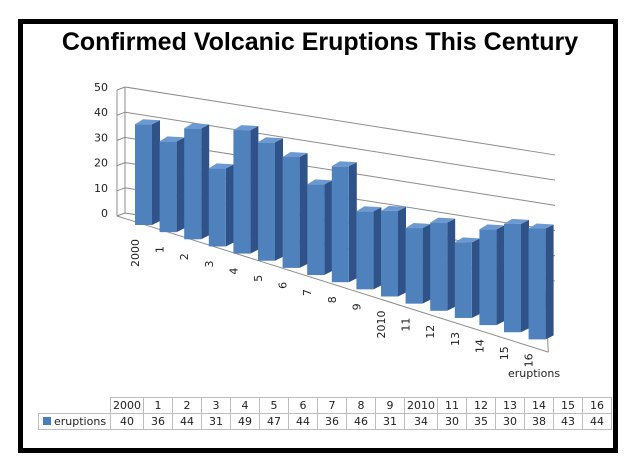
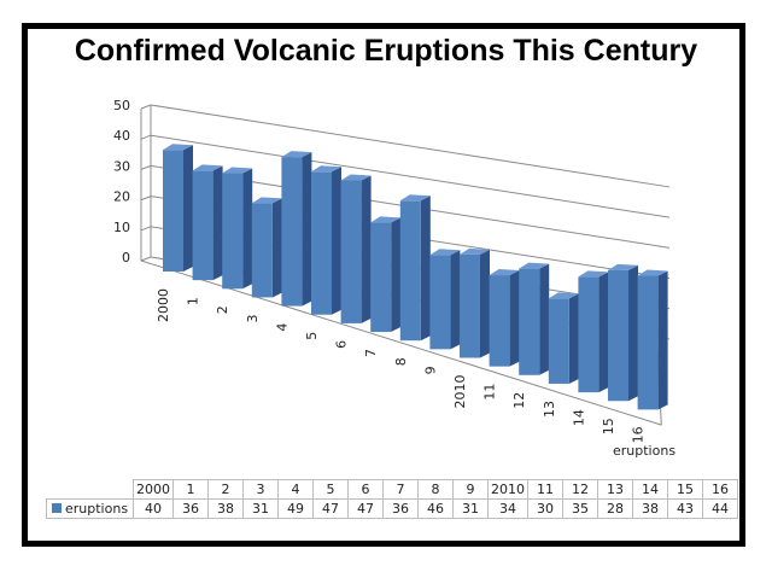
2: 44 -> 38
6: 44 -> 47
13: 30 -> 28
